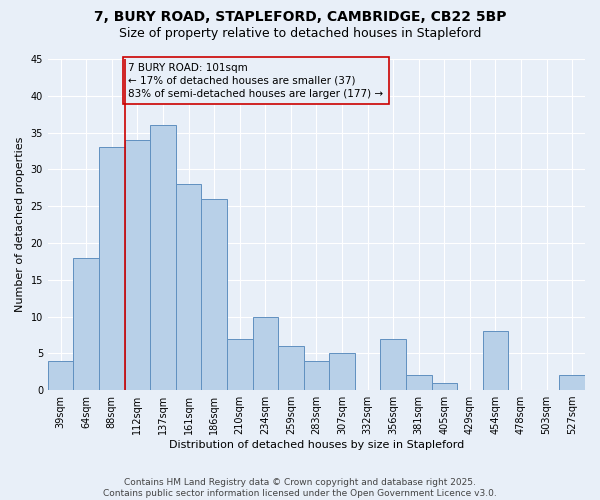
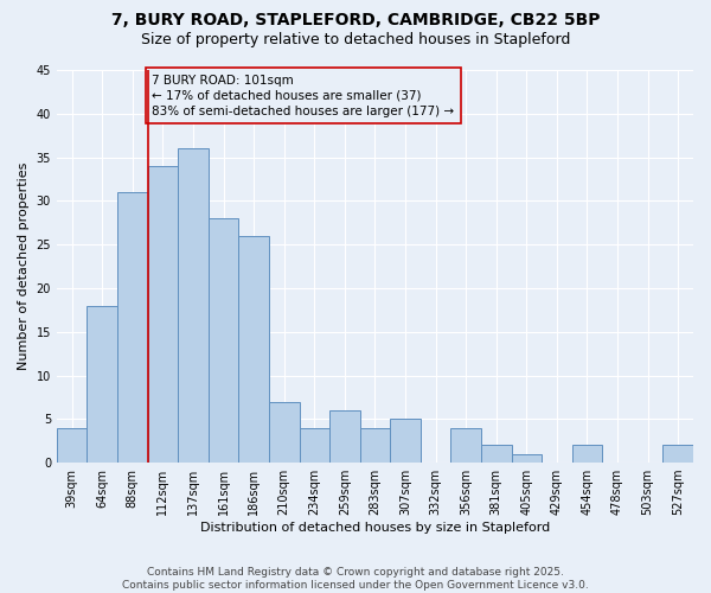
88sqm: 33 -> 31
234sqm: 10 -> 4
356sqm: 7 -> 4
454sqm: 8 -> 2
